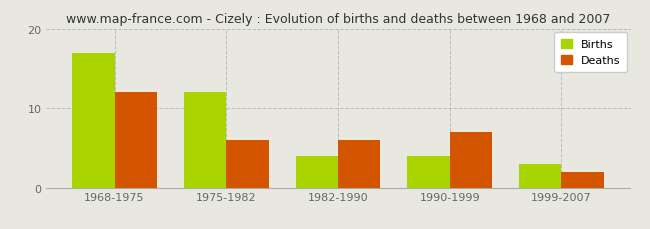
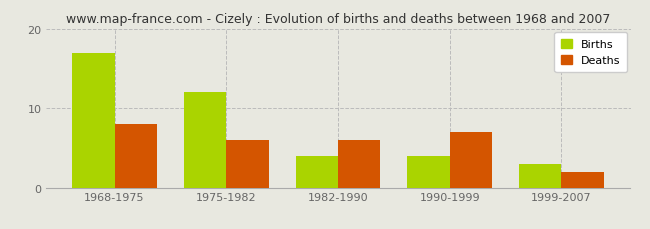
Deaths/1968-1975: 12 -> 8
